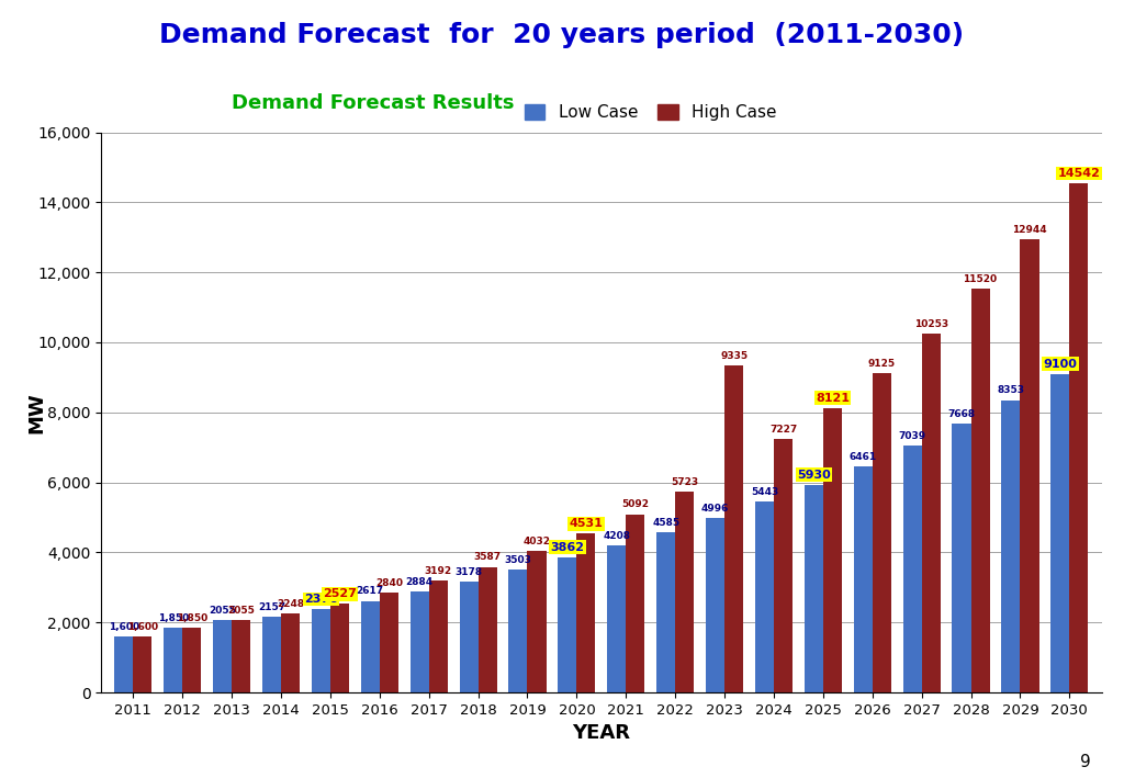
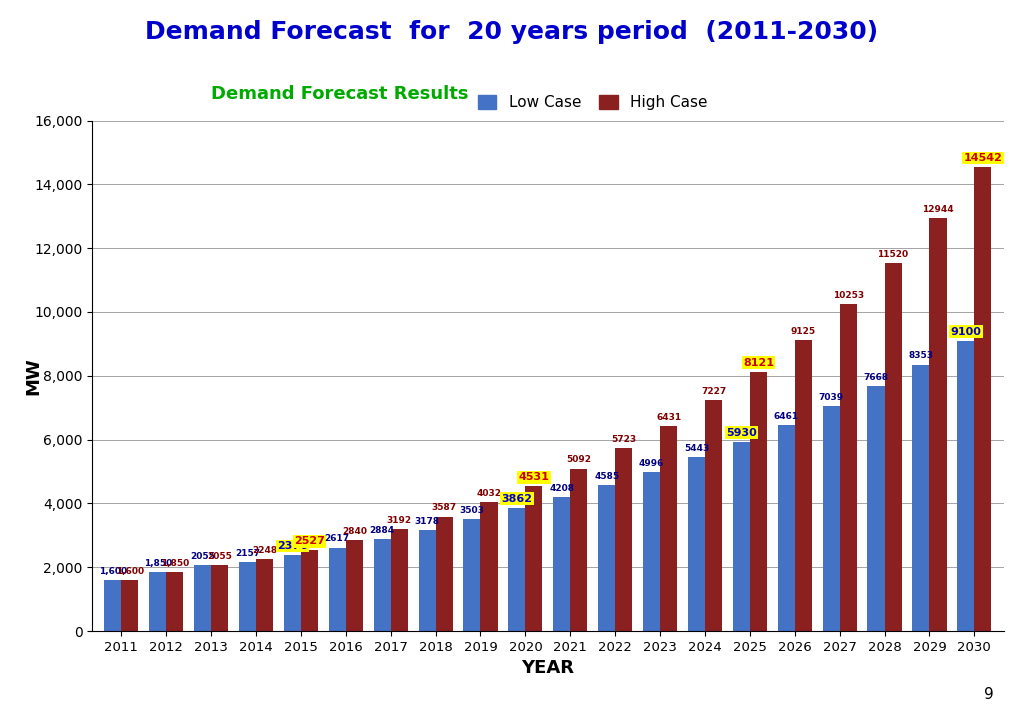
High Case/2023: 9335 -> 6431
